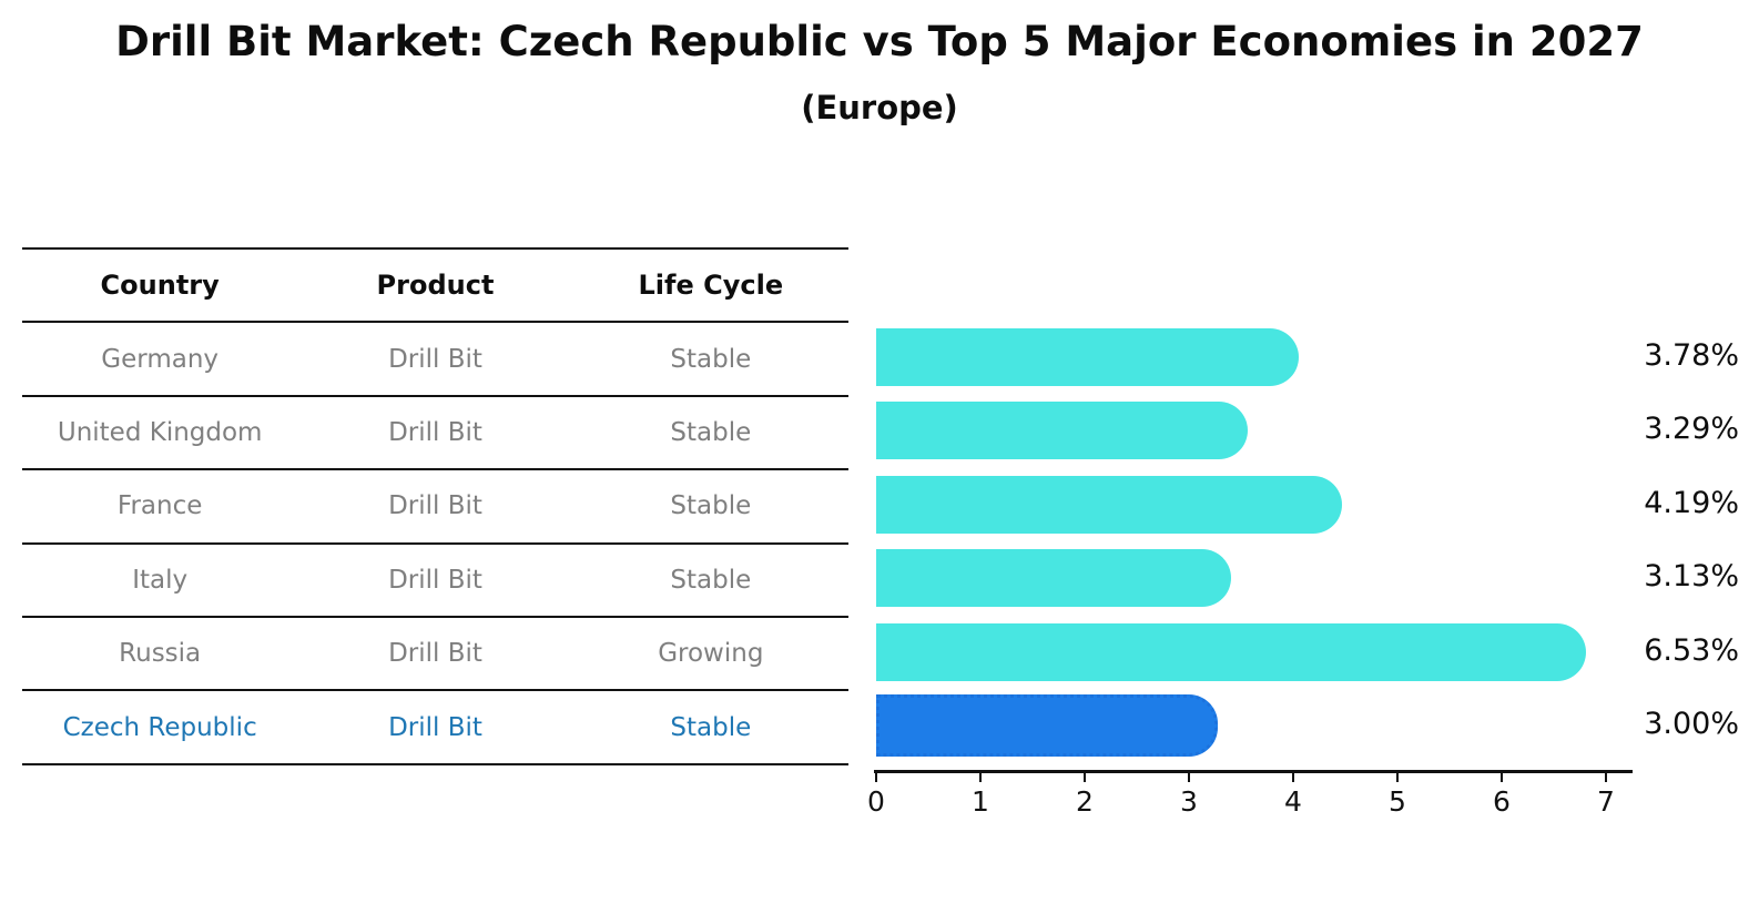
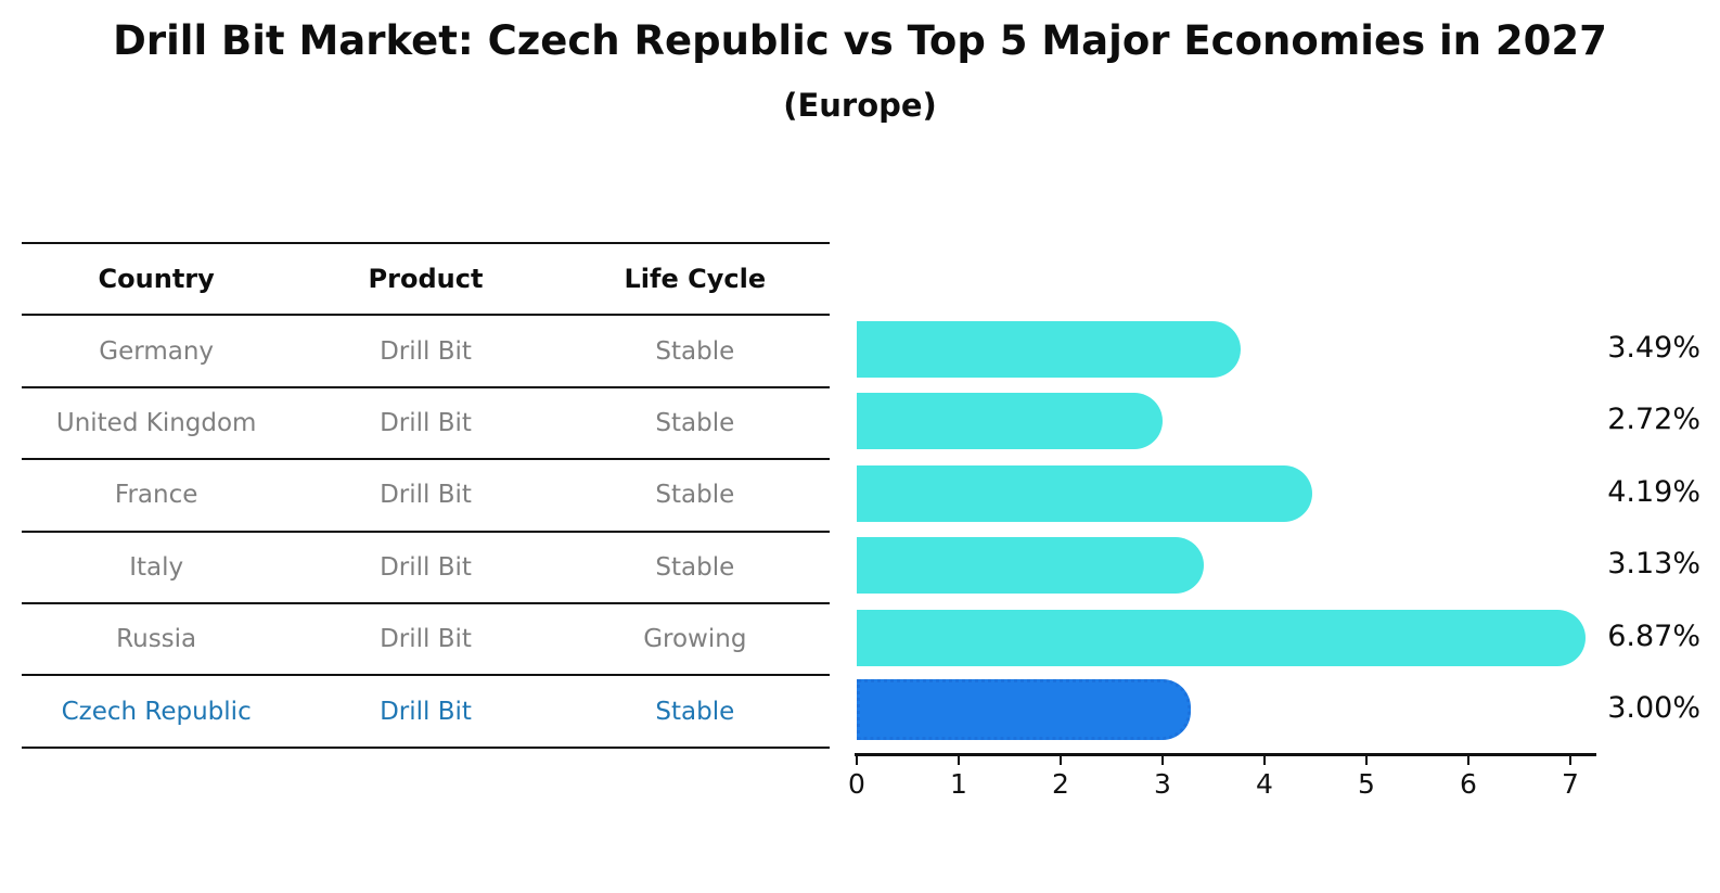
Germany: 3.78% -> 3.49%
United Kingdom: 3.29% -> 2.72%
Russia: 6.53% -> 6.87%
